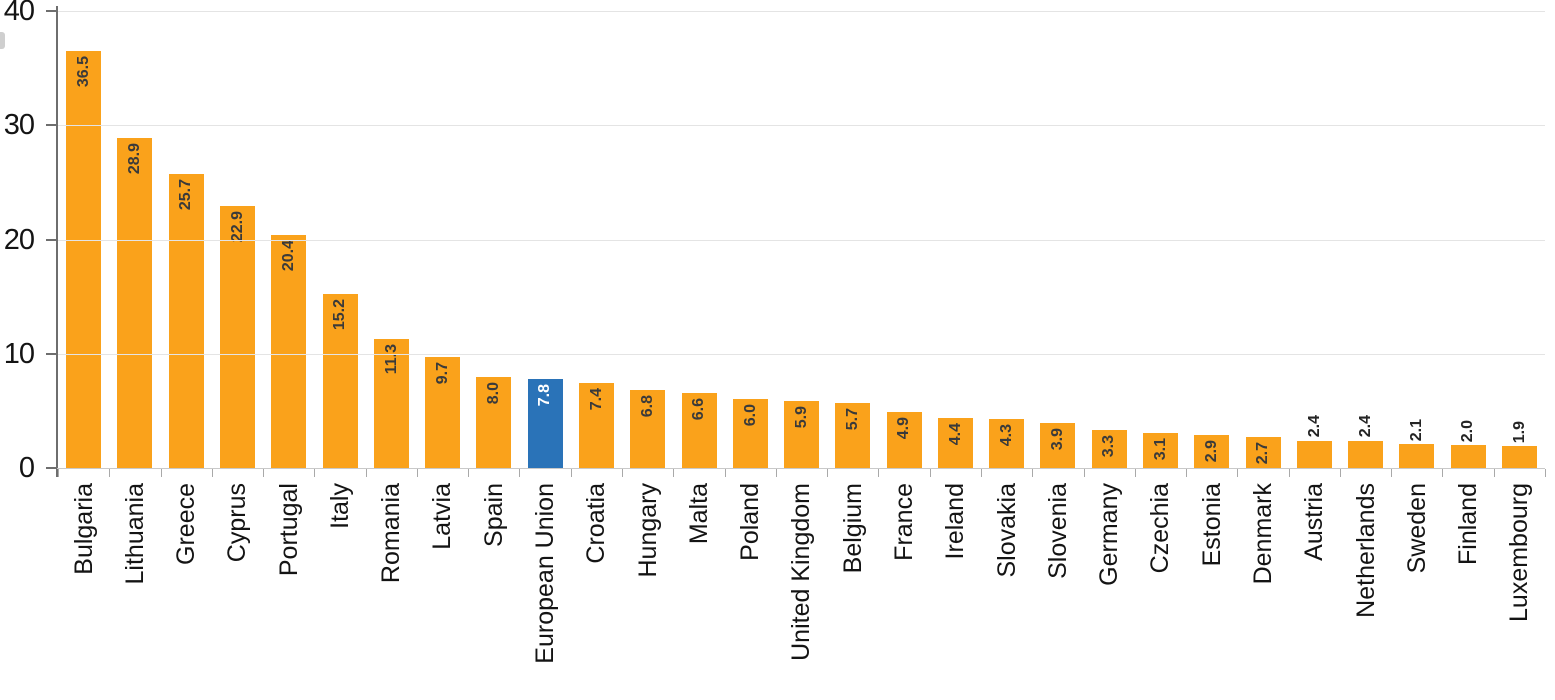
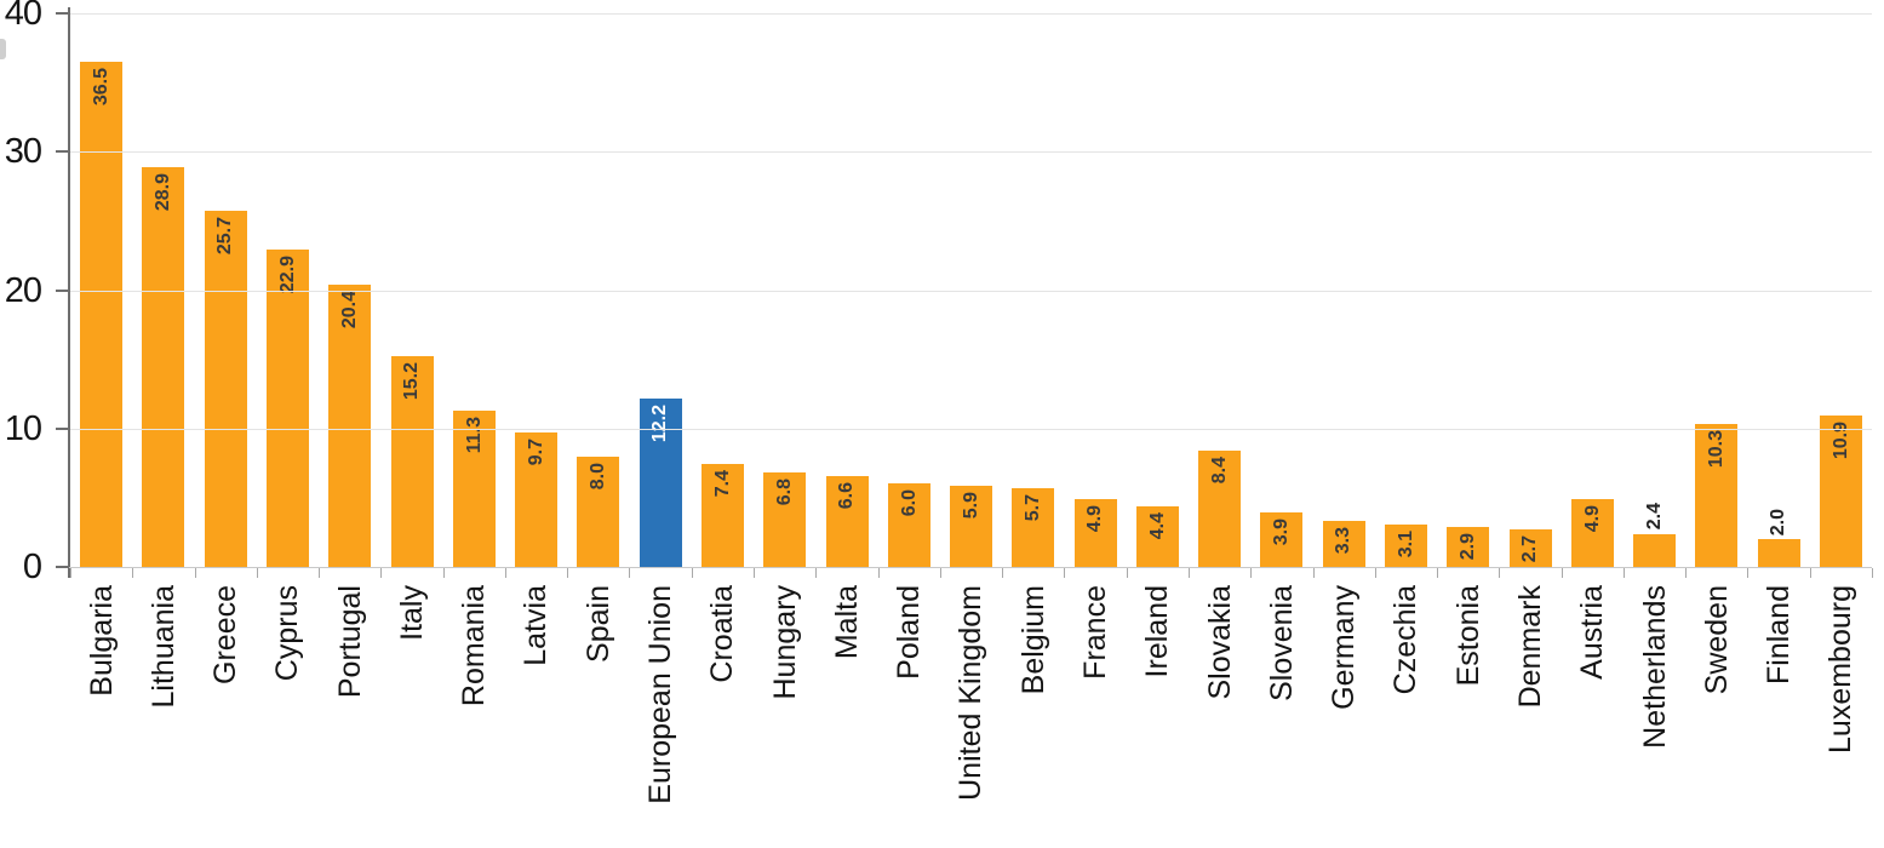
European Union: 7.8 -> 12.2
Slovakia: 4.3 -> 8.4
Austria: 2.4 -> 4.9
Sweden: 2.1 -> 10.3
Luxembourg: 1.9 -> 10.9
